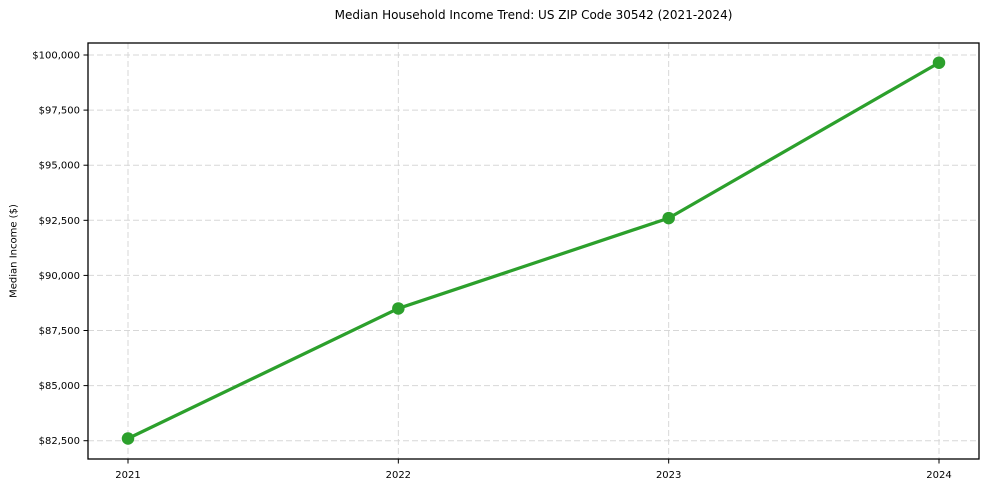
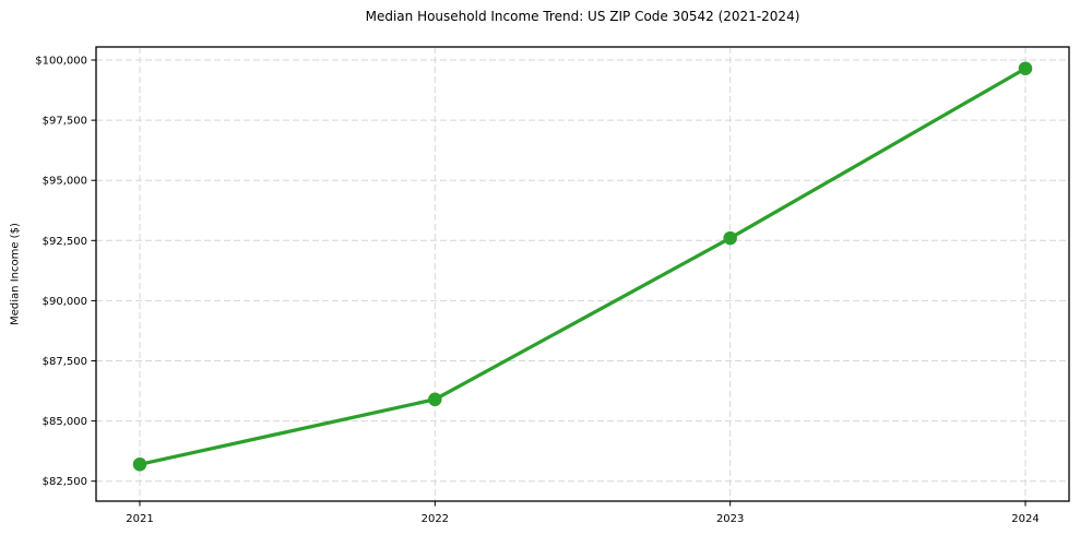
2021: $82600 -> $83200
2022: $88500 -> $85900
